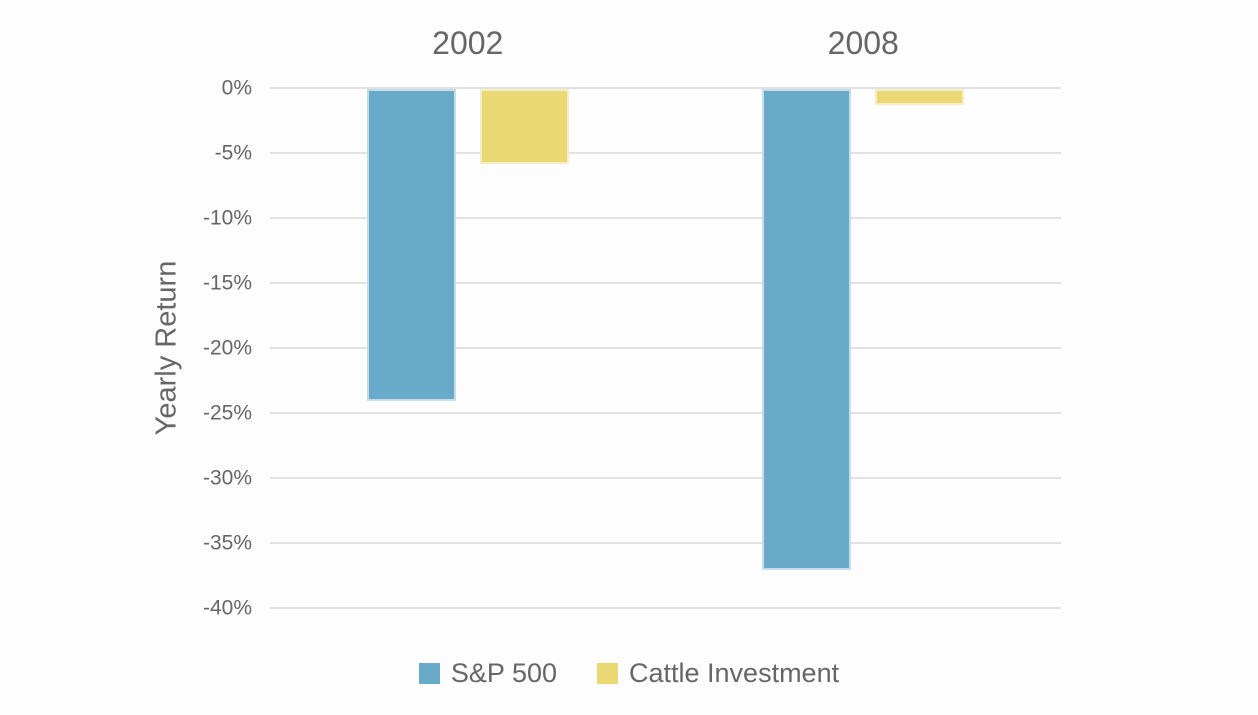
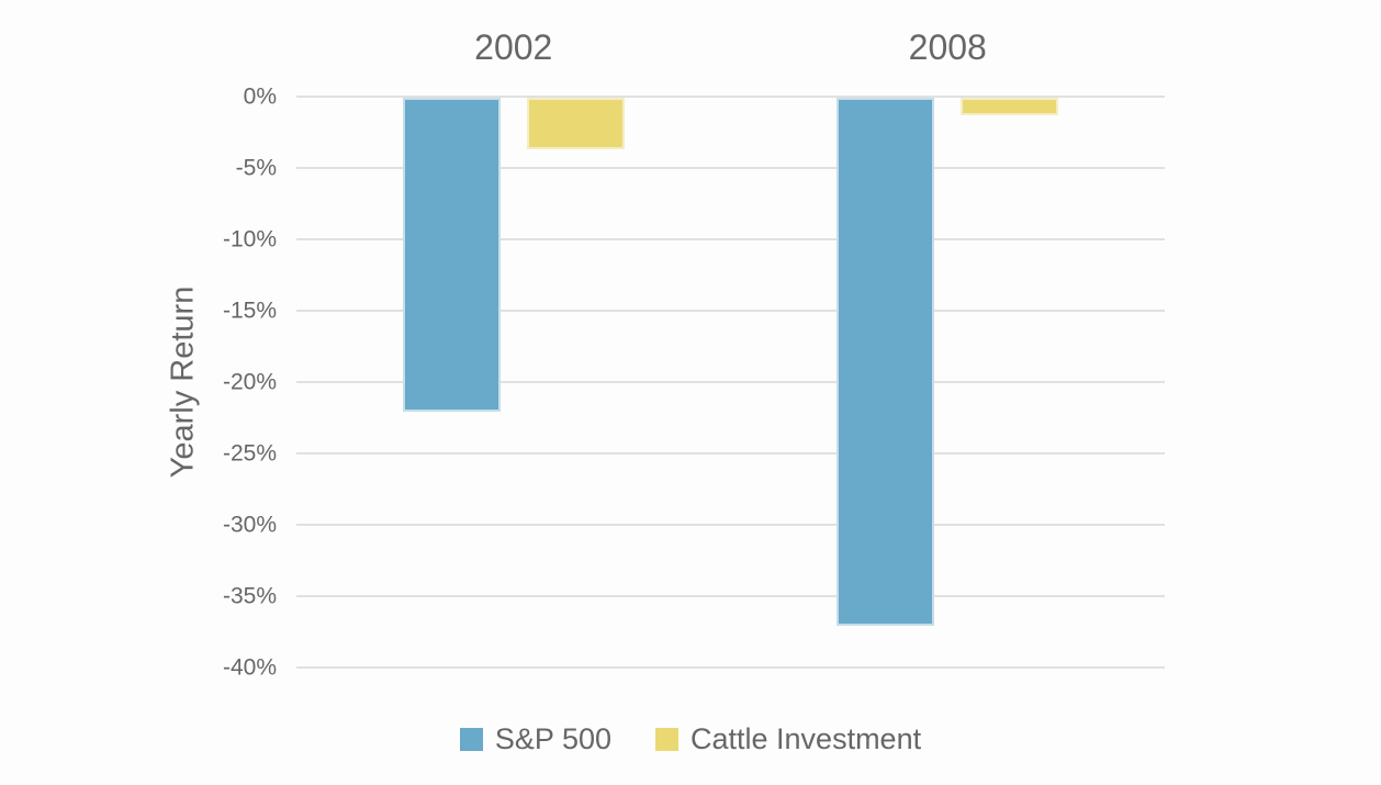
S&P 500/2002: -24% -> -22%
Cattle Investment/2002: -5.8% -> -3.6%
